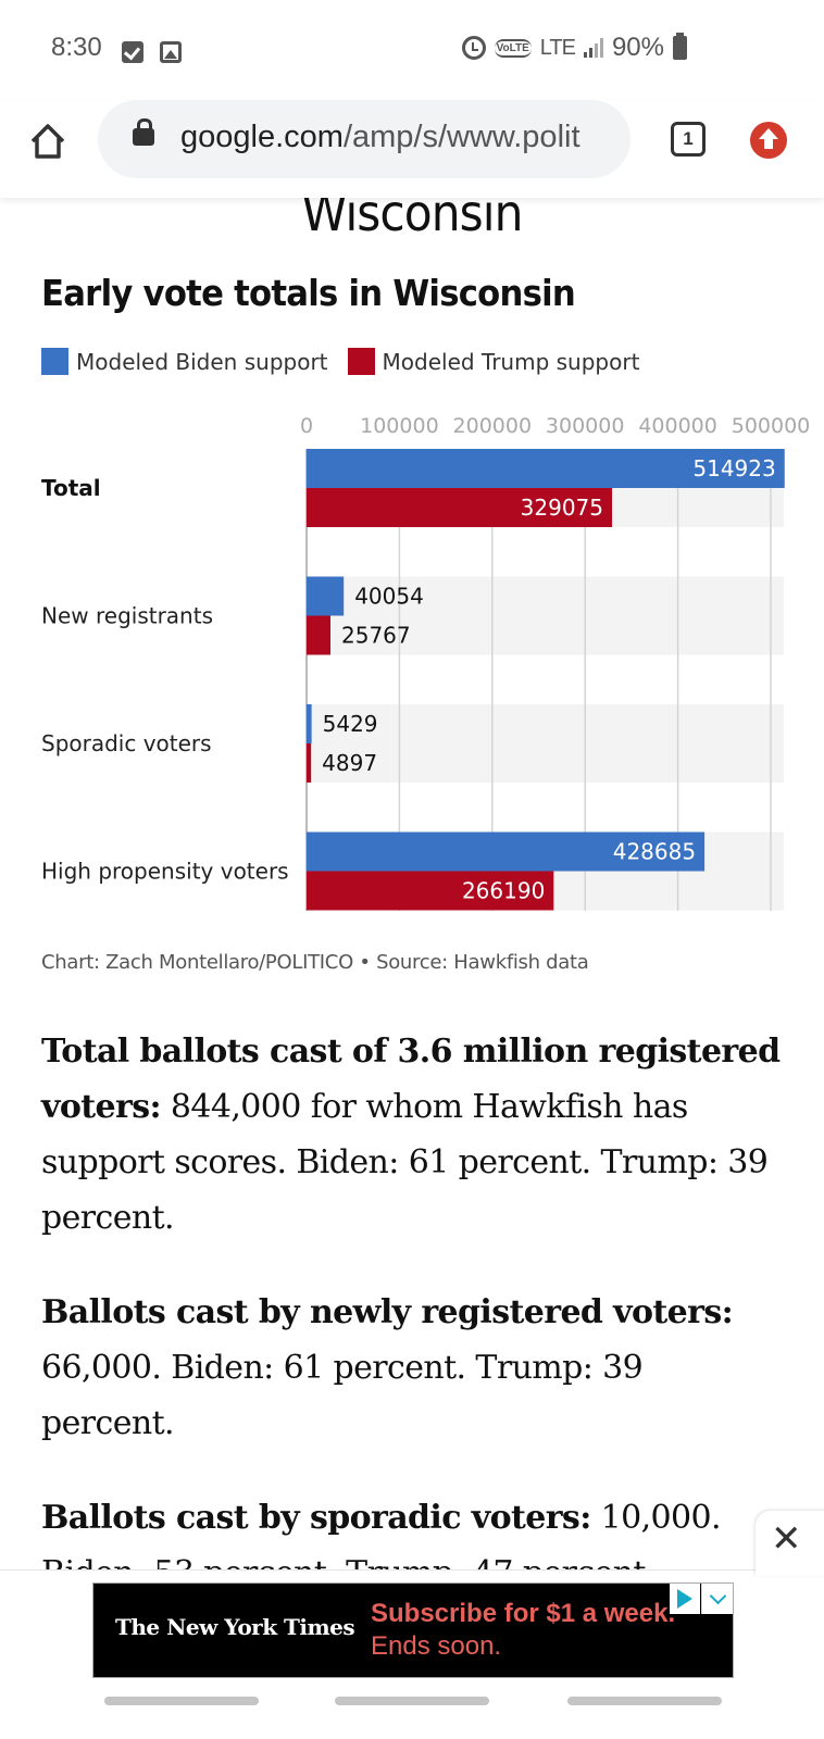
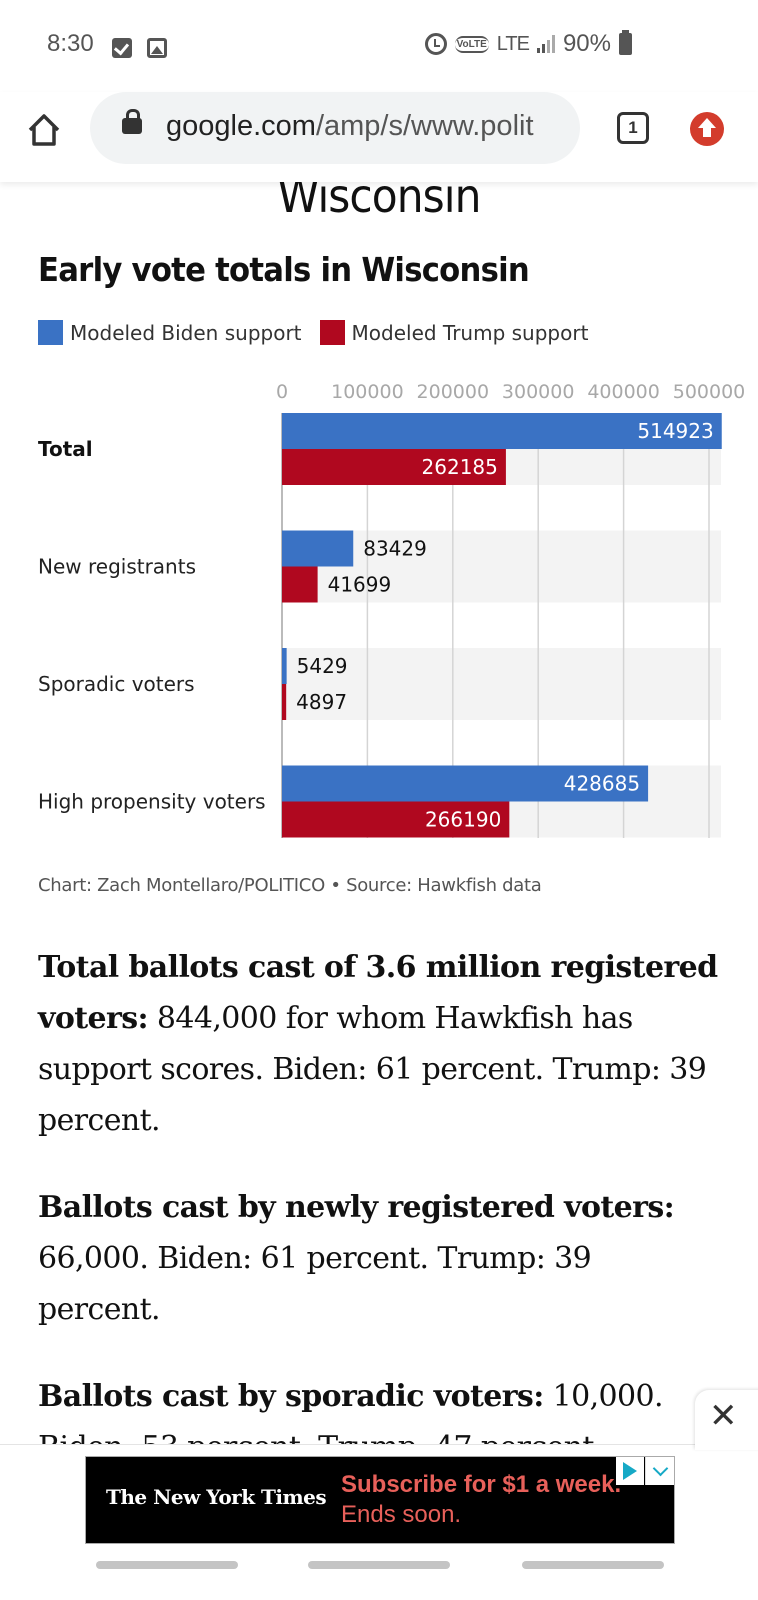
Modeled Trump support/Total: 329075 -> 262185
Modeled Biden support/New registrants: 40054 -> 83429
Modeled Trump support/New registrants: 25767 -> 41699
